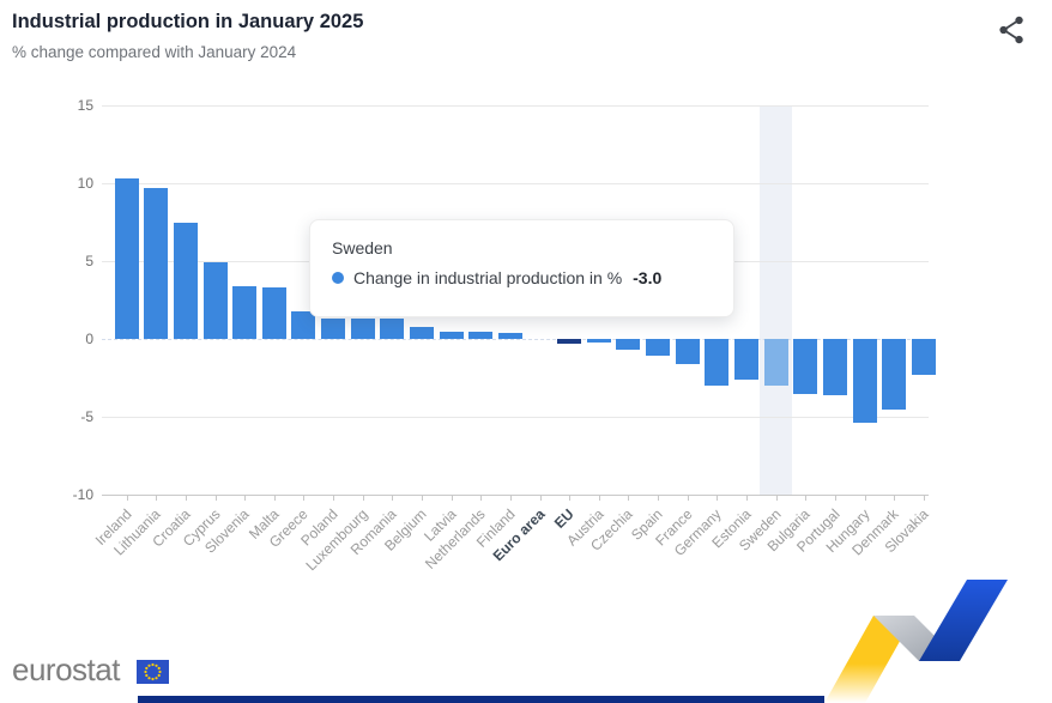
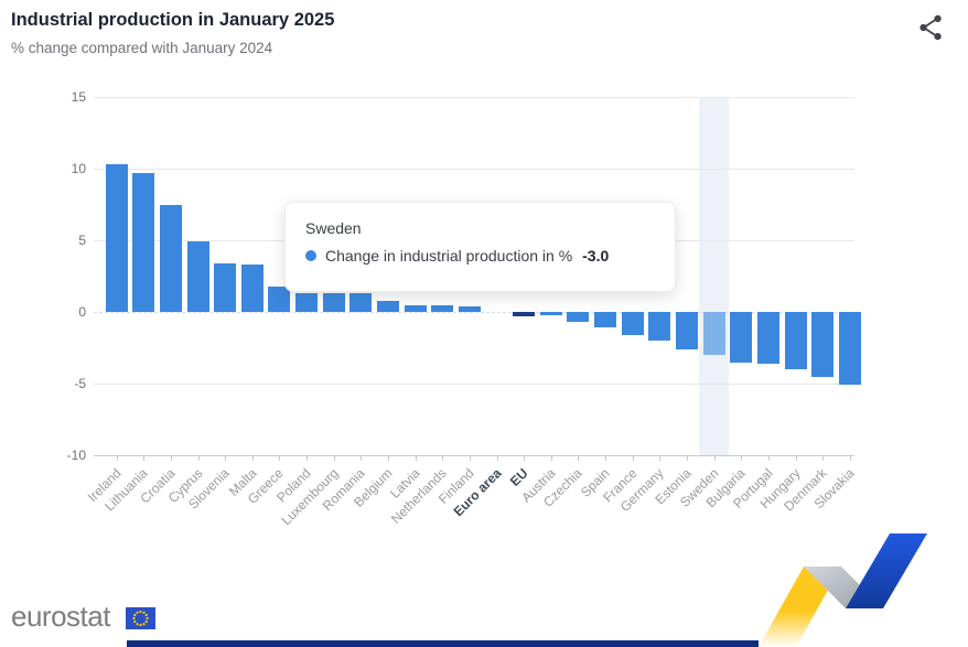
Germany: -3.0 -> -2.0
Hungary: -5.4 -> -4.0
Slovakia: -2.3 -> -5.1
